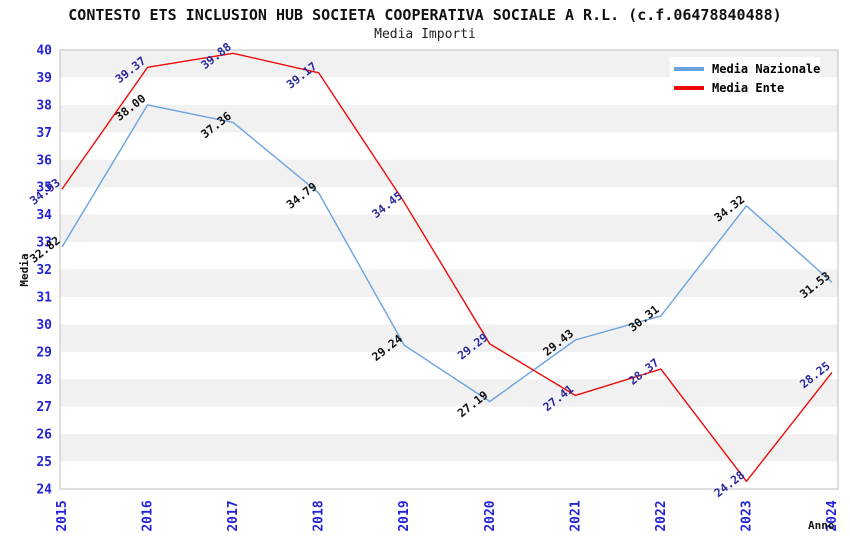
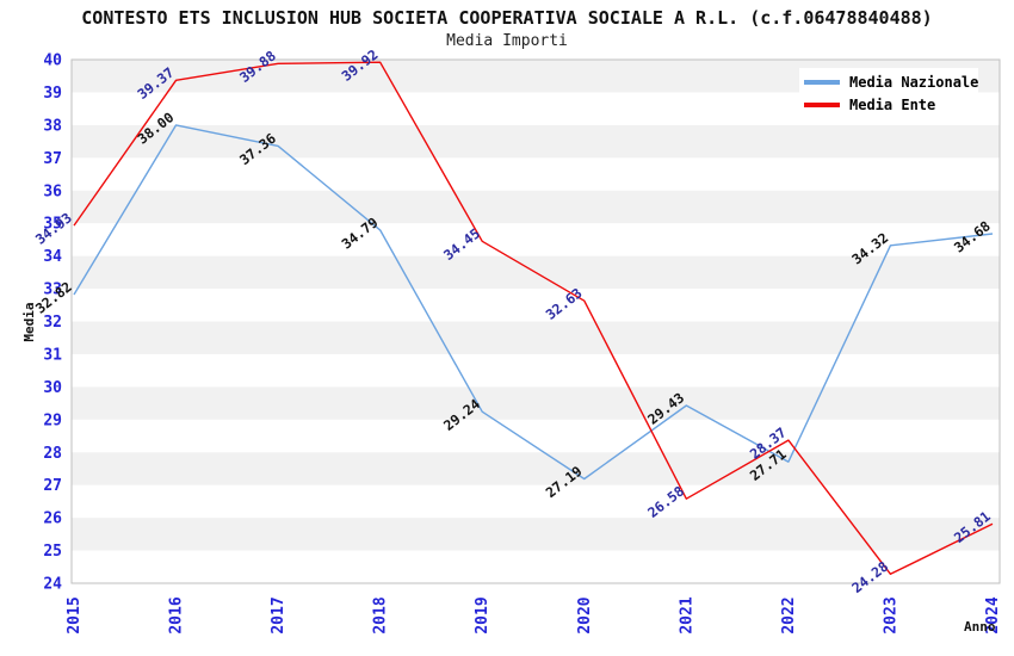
Media Ente/2018: 39.17 -> 39.92
Media Ente/2020: 29.29 -> 32.63
Media Ente/2021: 27.41 -> 26.58
Media Nazionale/2022: 30.31 -> 27.71
Media Nazionale/2024: 31.53 -> 34.68
Media Ente/2024: 28.25 -> 25.81
